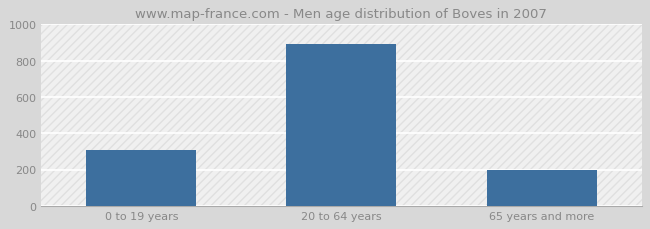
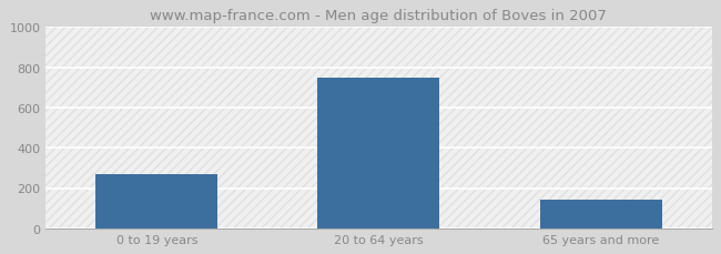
0 to 19 years: 300 -> 270
20 to 64 years: 890 -> 750
65 years and more: 200 -> 140
